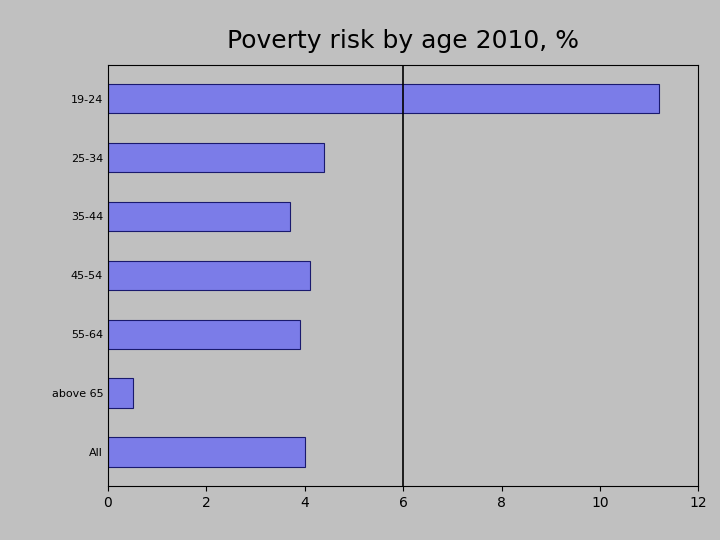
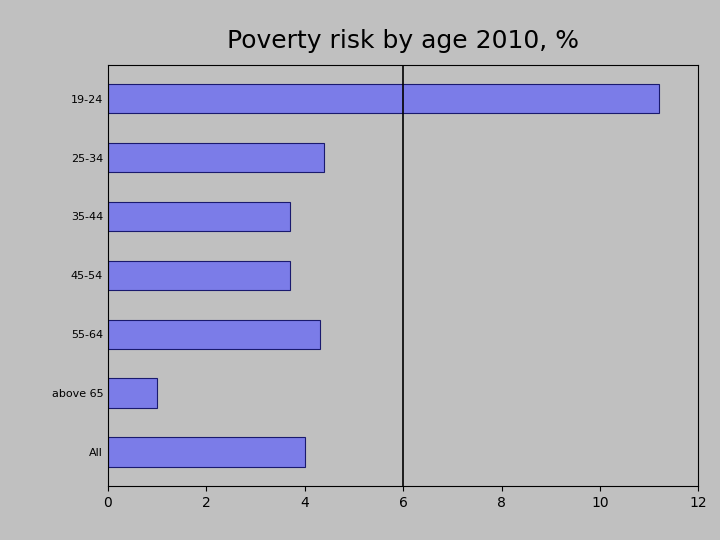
45-54: 4.1 -> 3.7
55-64: 3.9 -> 4.3
above 65: 0.5 -> 1.0
